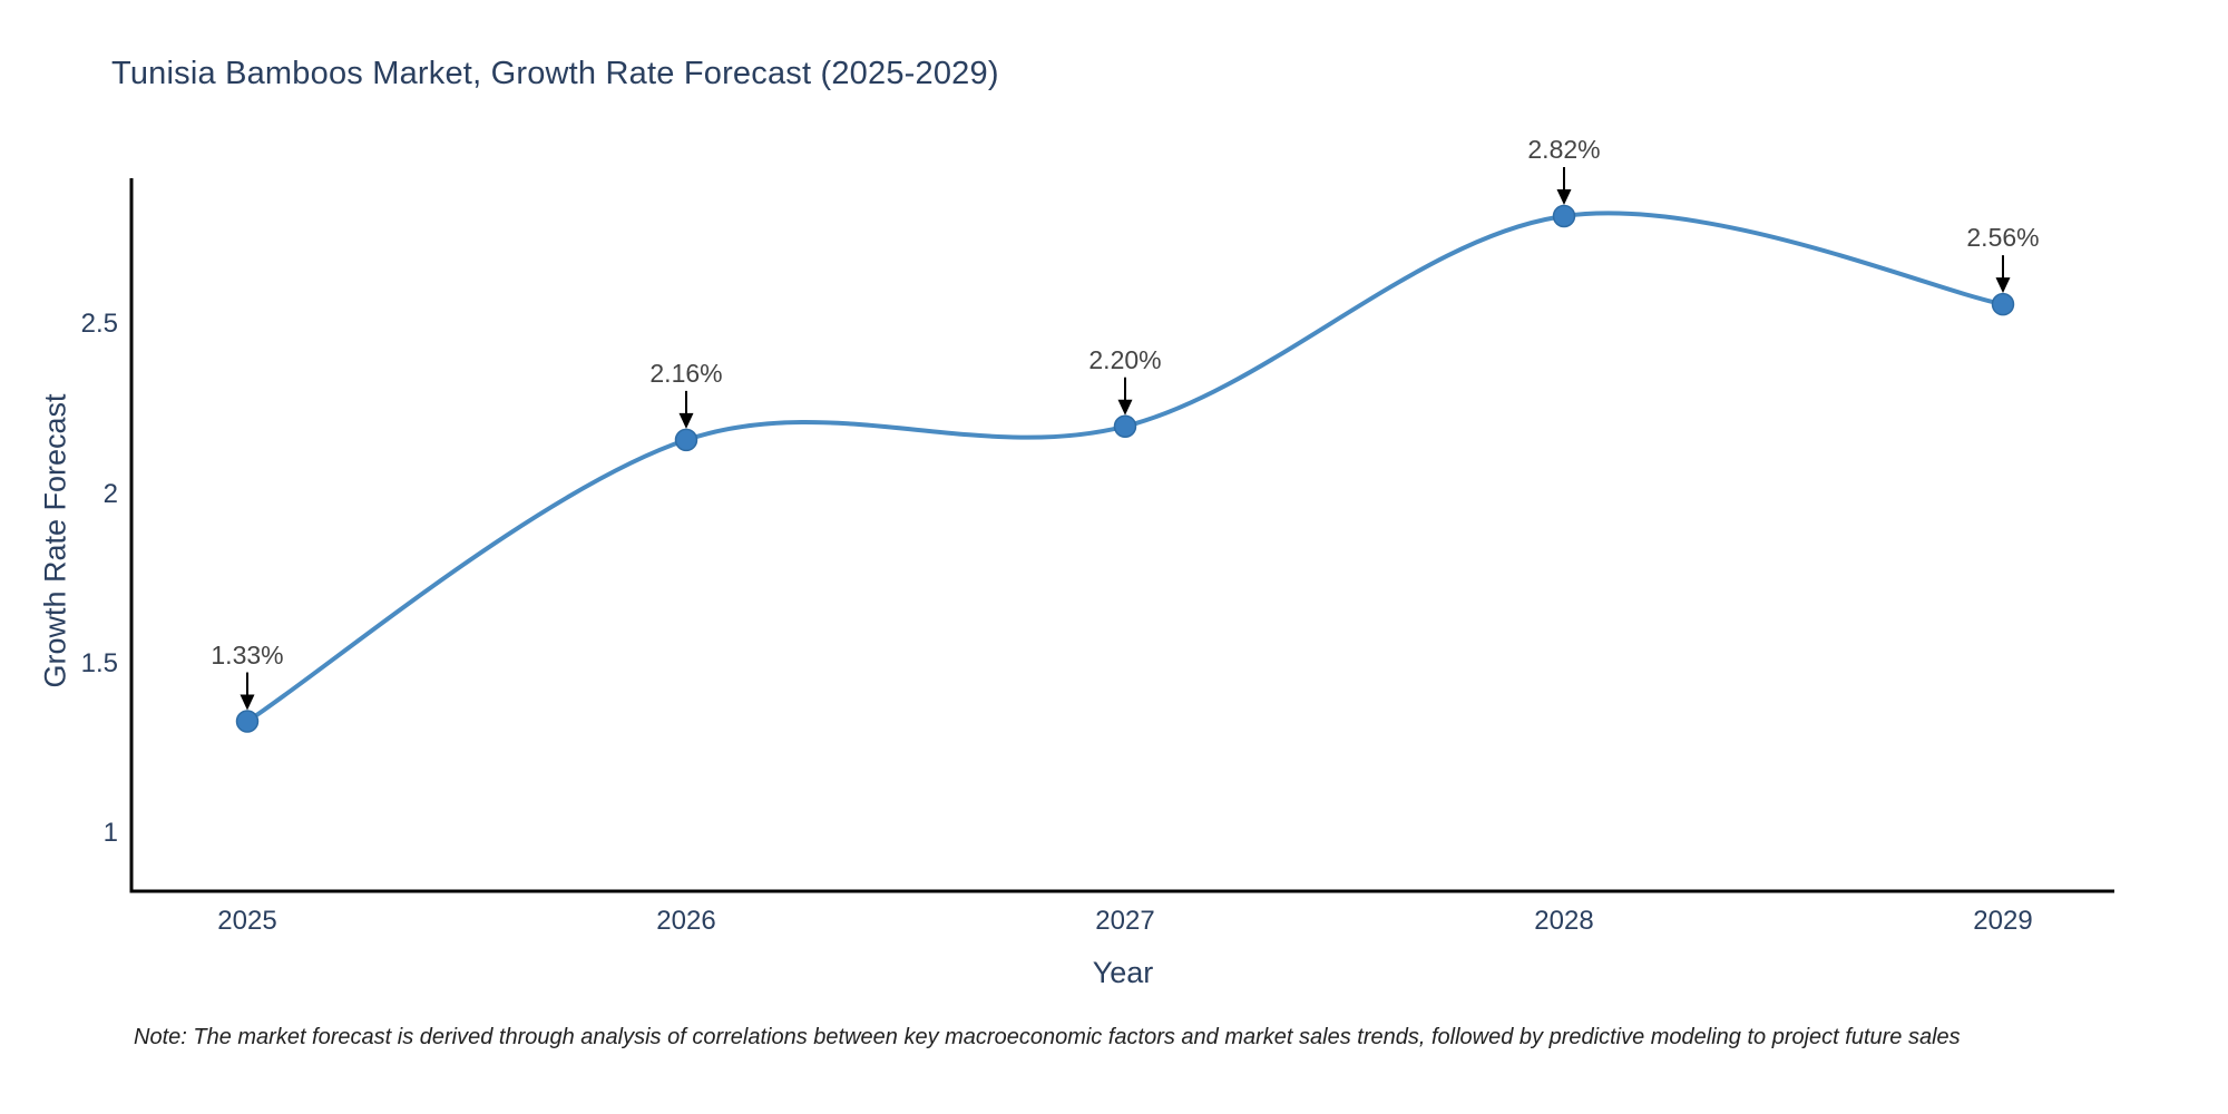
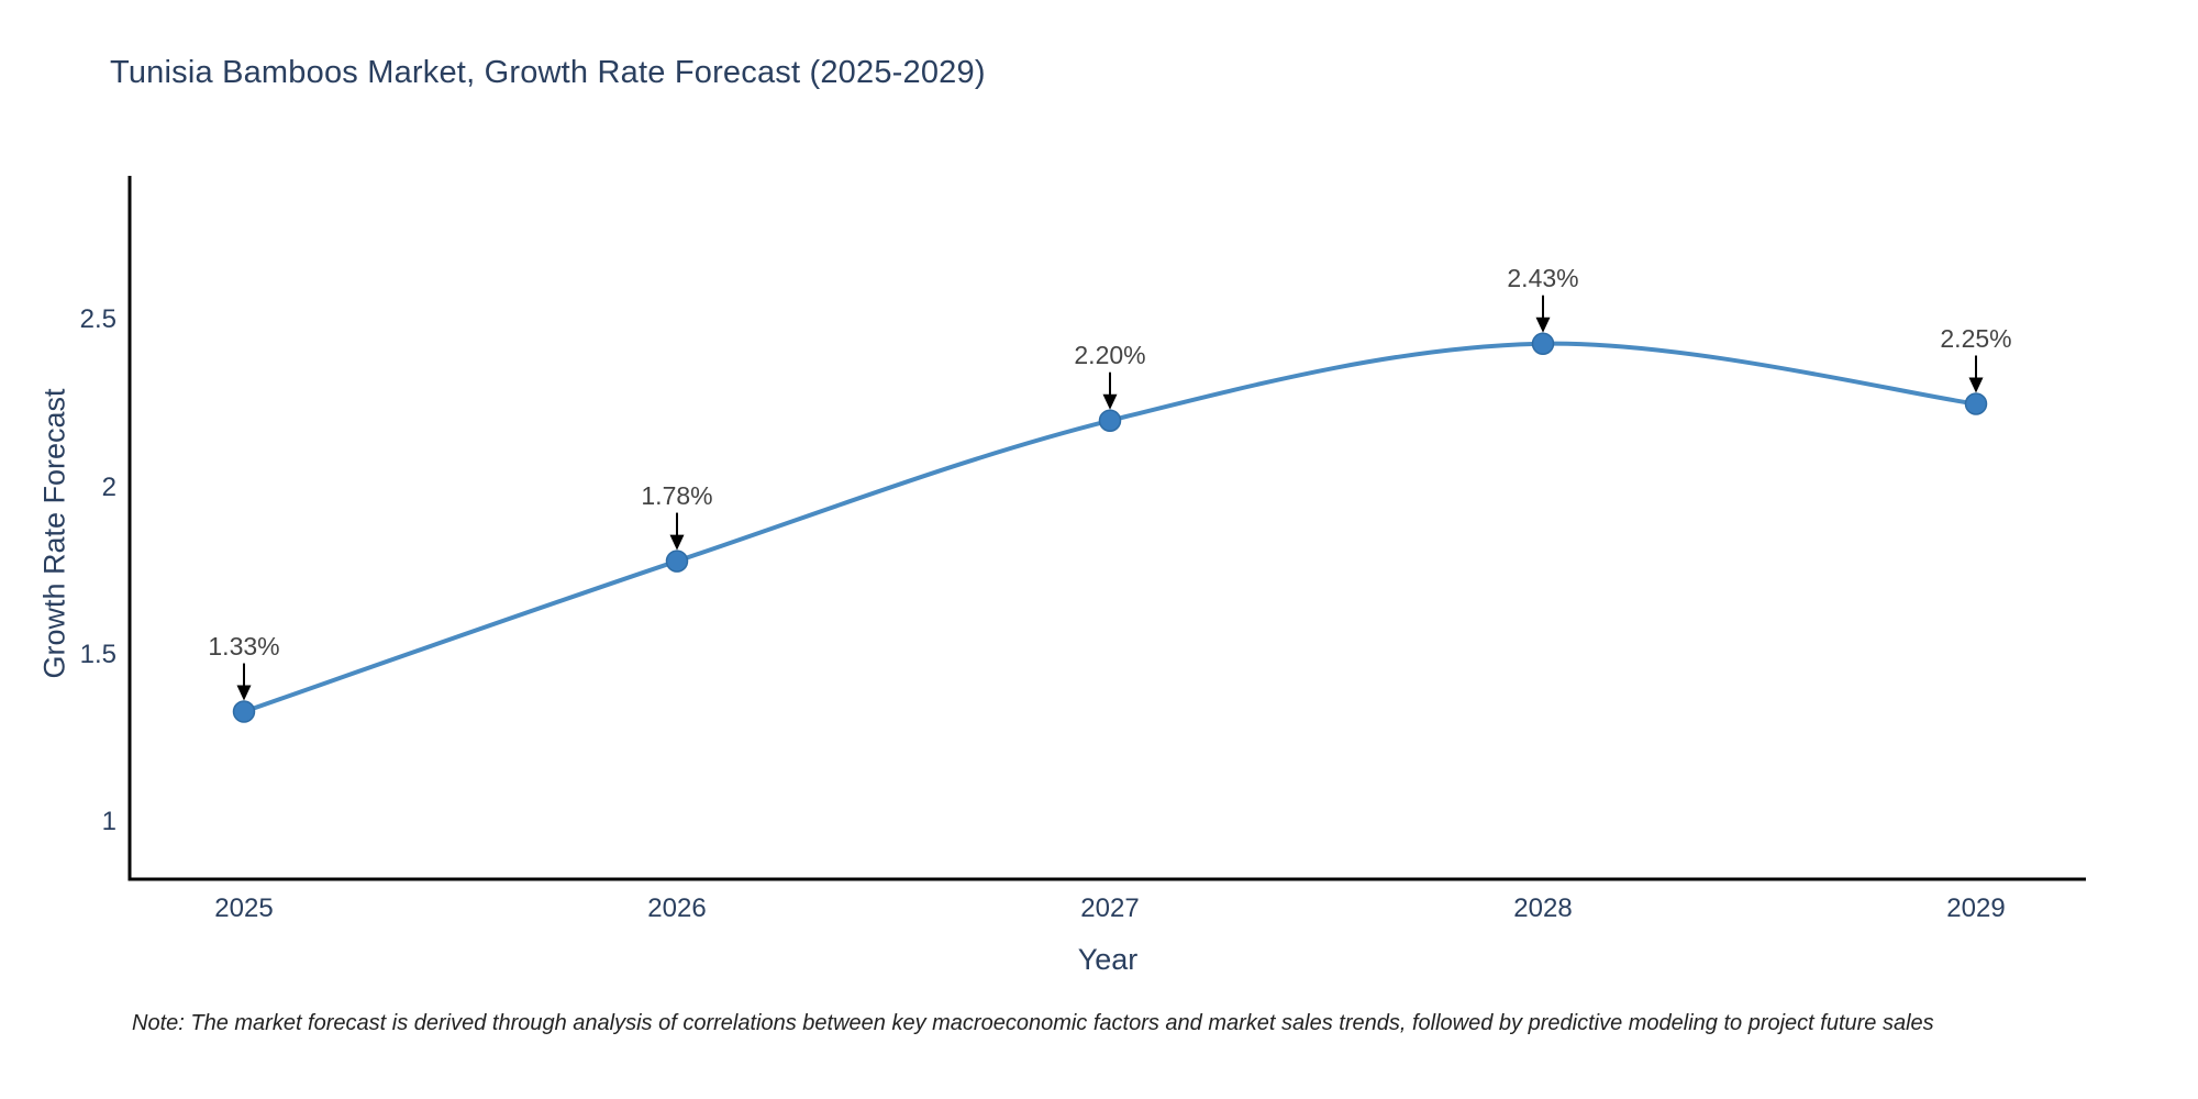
2026: 2.16% -> 1.78%
2028: 2.82% -> 2.43%
2029: 2.56% -> 2.25%
